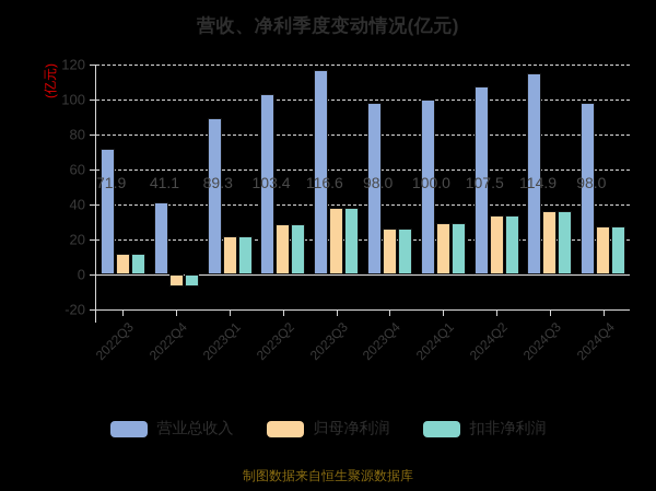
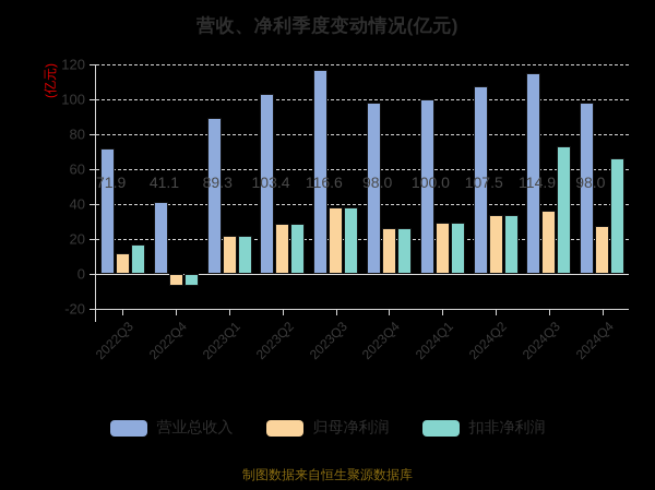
扣非净利润/2022Q3: 12 -> 17
扣非净利润/2024Q3: 36 -> 73
扣非净利润/2024Q4: 28 -> 66
